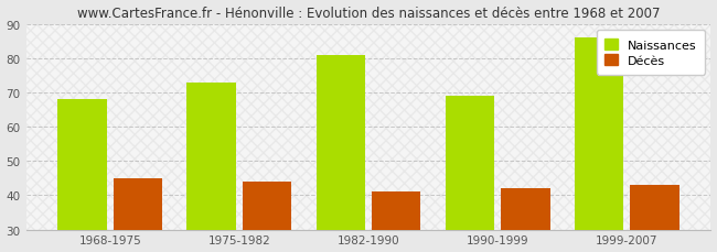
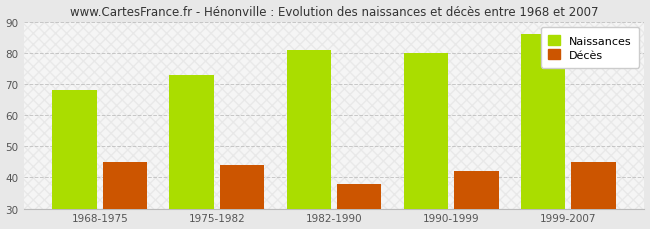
Décès/1982-1990: 41 -> 38
Naissances/1990-1999: 69 -> 80
Décès/1999-2007: 43 -> 45
